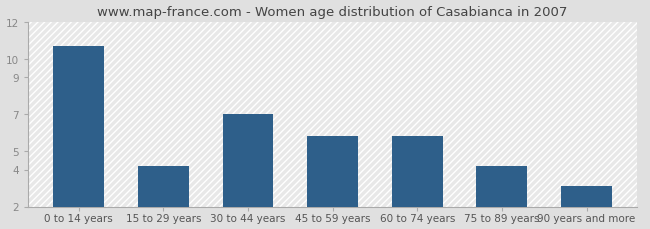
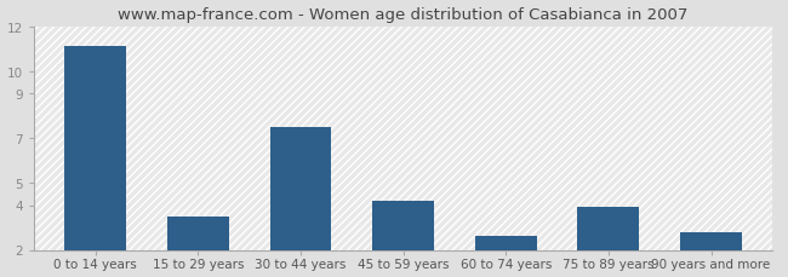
0 to 14 years: 10.7 -> 11.1
15 to 29 years: 4.2 -> 3.5
30 to 44 years: 7.0 -> 7.5
45 to 59 years: 5.8 -> 4.2
60 to 74 years: 5.8 -> 2.6
75 to 89 years: 4.2 -> 3.9
90 years and more: 3.1 -> 2.8
